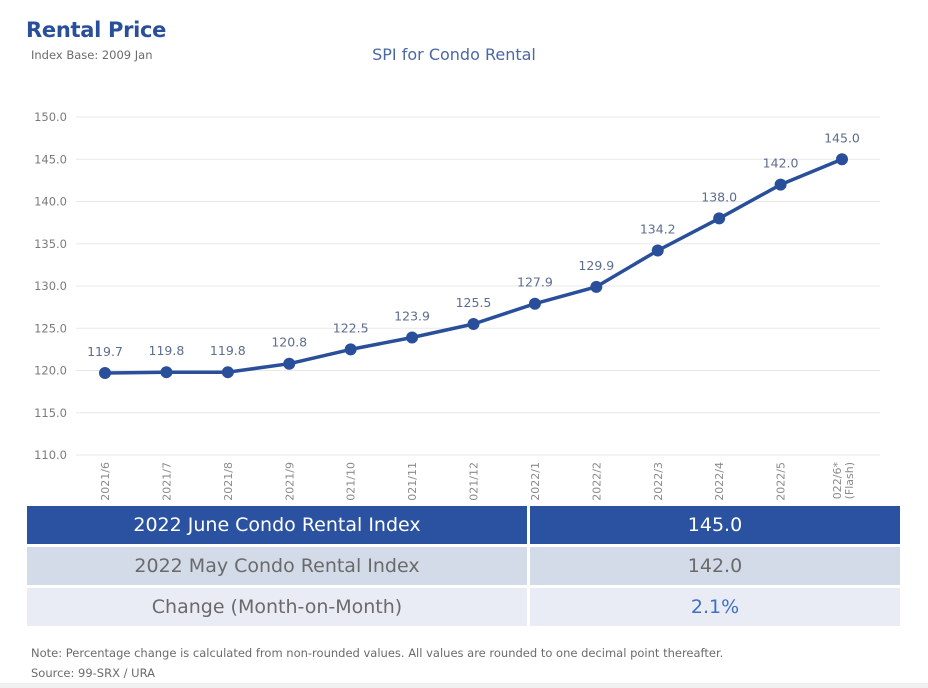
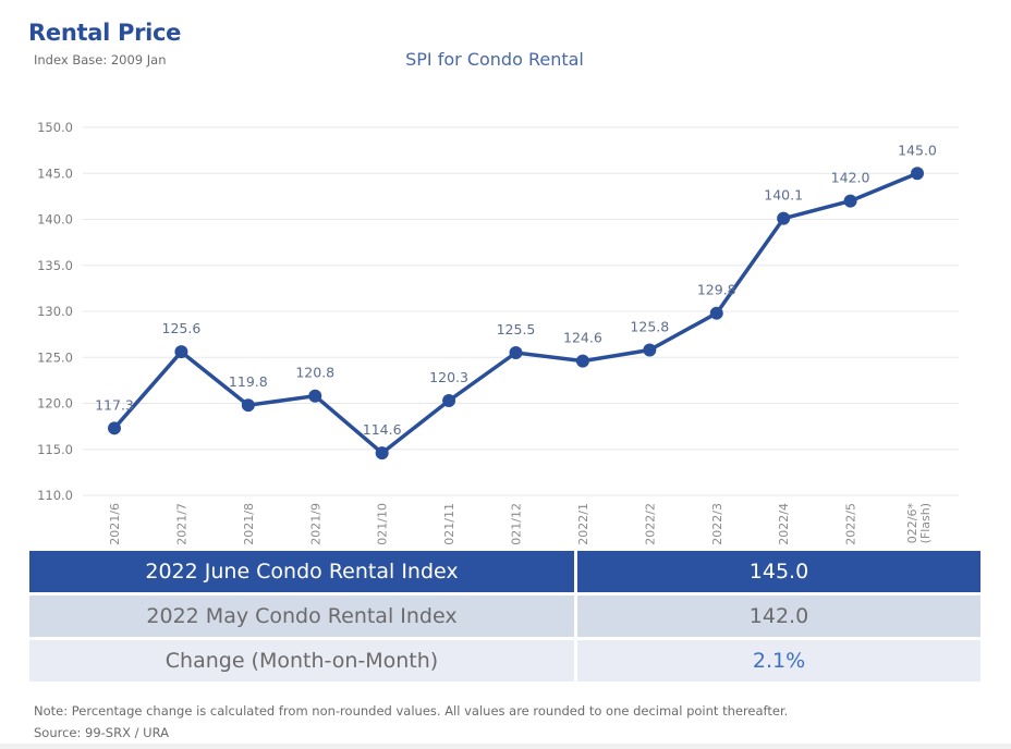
2021/6: 119.7 -> 117.3
2021/7: 119.8 -> 125.6
2021/10: 122.5 -> 114.6
2021/11: 123.9 -> 120.3
2022/1: 127.9 -> 124.6
2022/2: 129.9 -> 125.8
2022/3: 134.2 -> 129.8
2022/4: 138.0 -> 140.1
